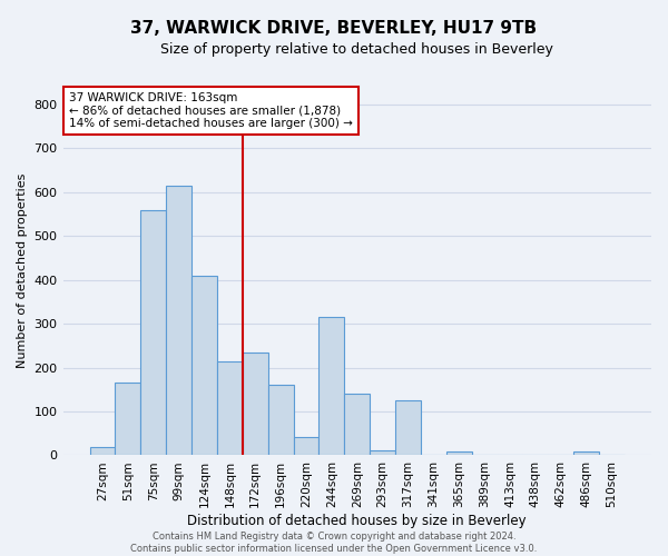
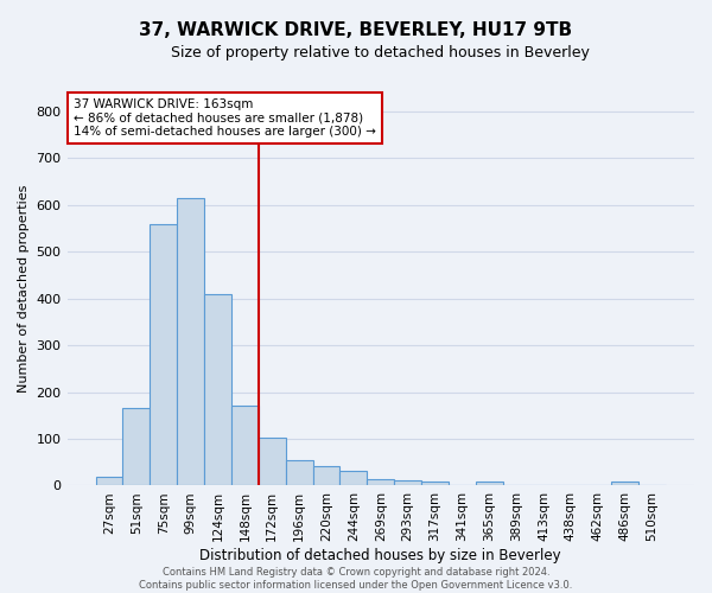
148sqm: 215 -> 170
172sqm: 235 -> 103
196sqm: 160 -> 55
244sqm: 315 -> 32
269sqm: 140 -> 15
317sqm: 125 -> 10
